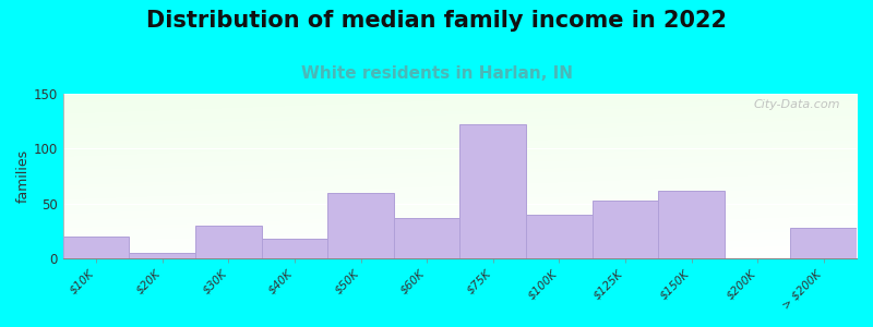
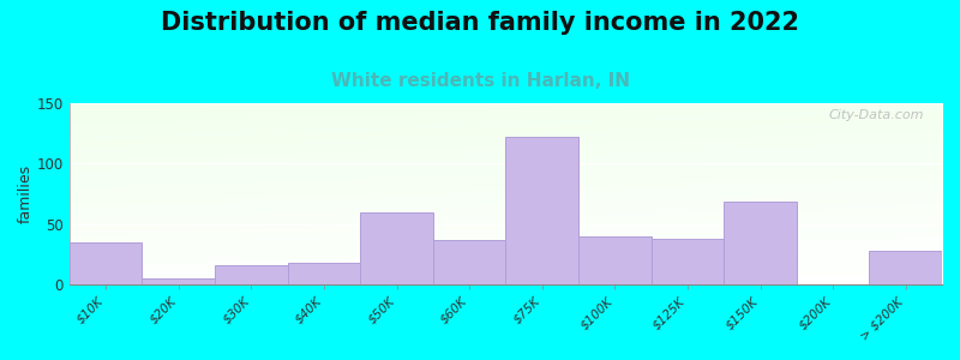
$10K: 20 -> 35
$30K: 30 -> 16
$125K: 53 -> 38
$150K: 62 -> 68
